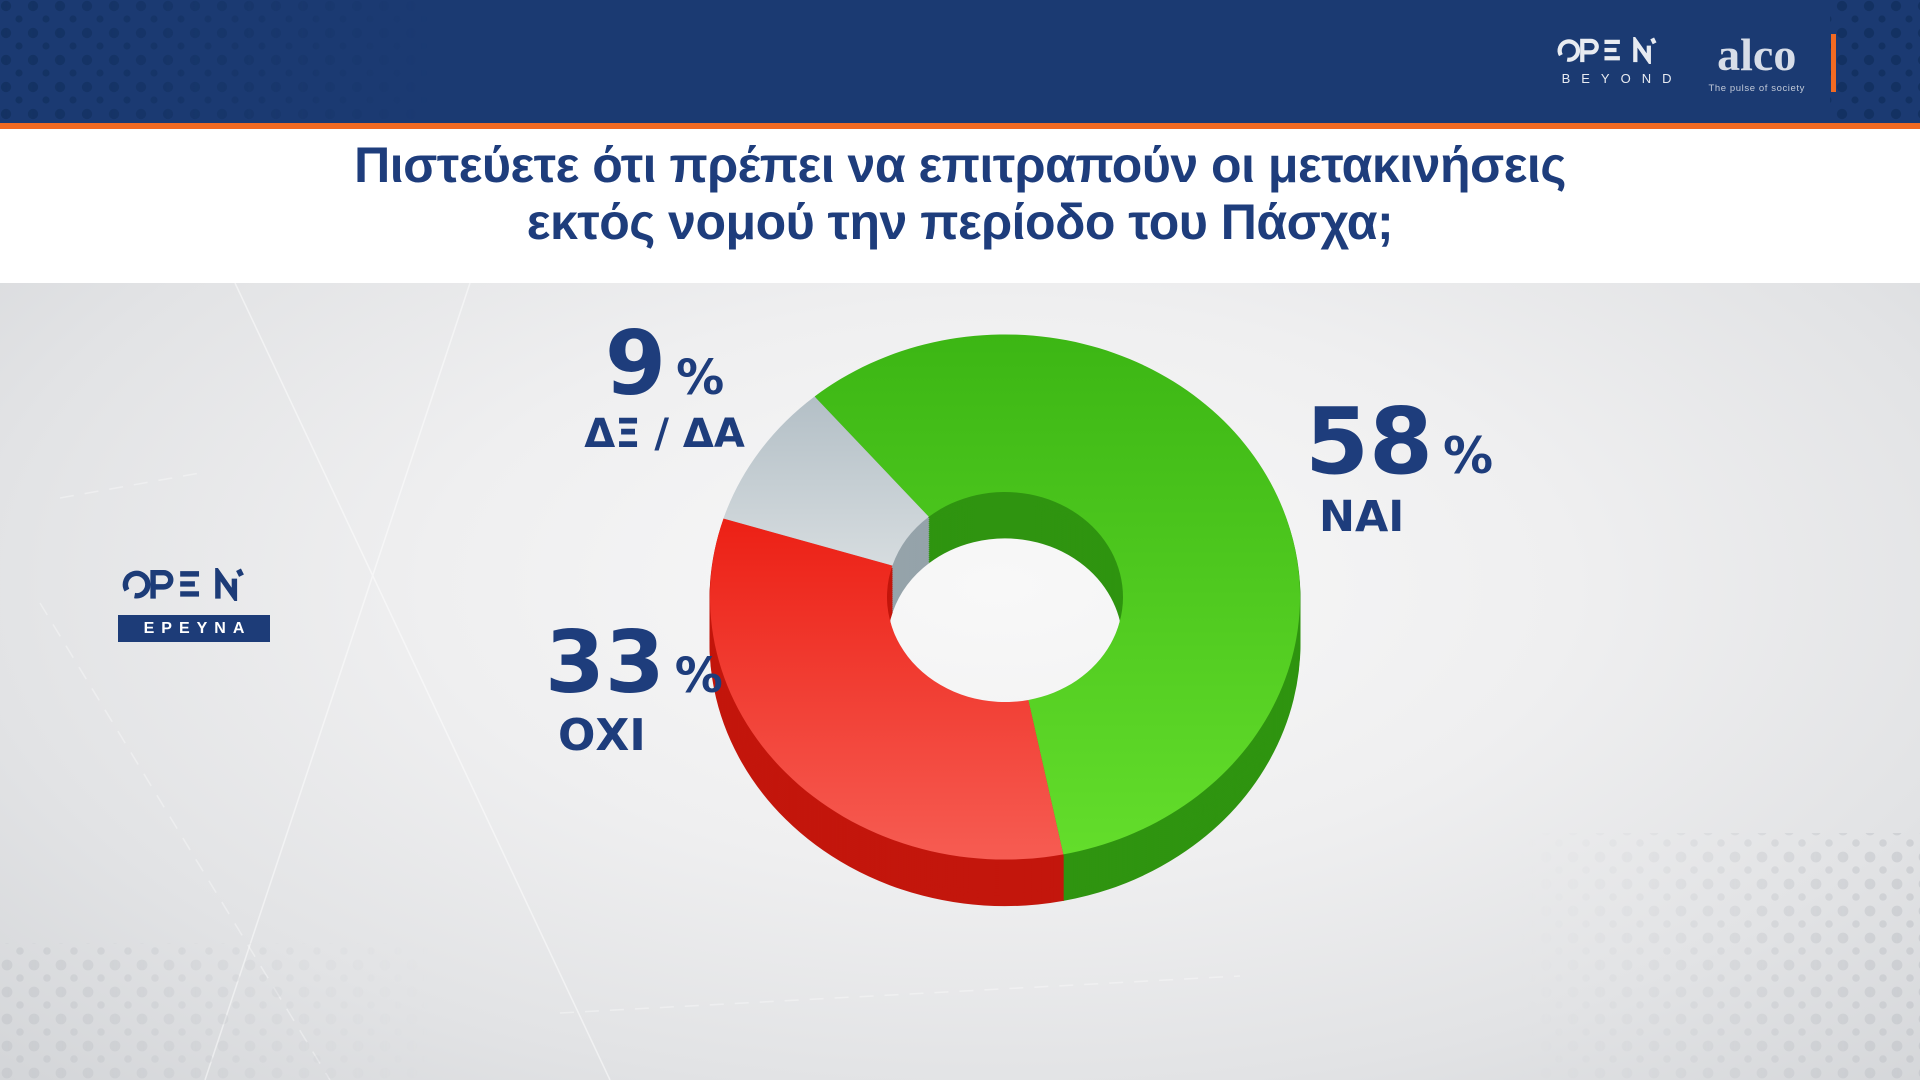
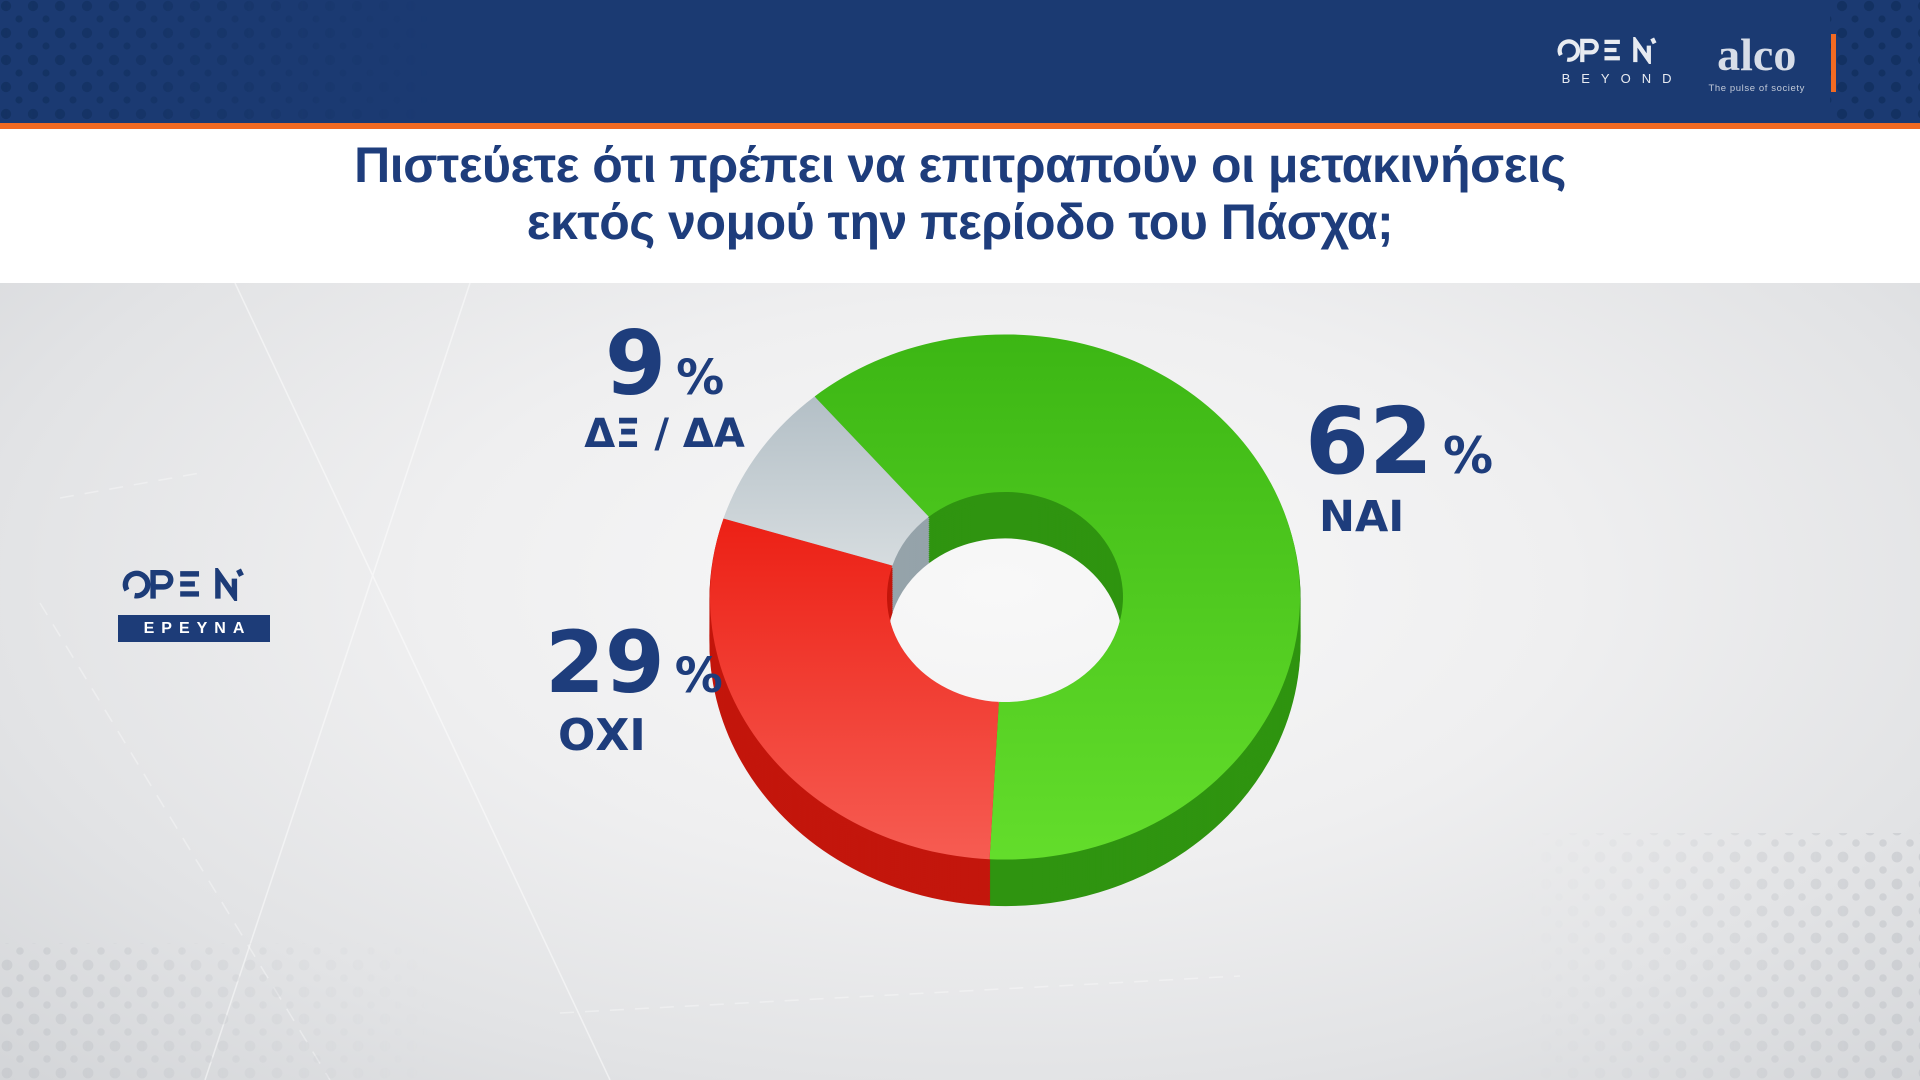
ΝΑΙ: 58 -> 62
ΟΧΙ: 33 -> 29
